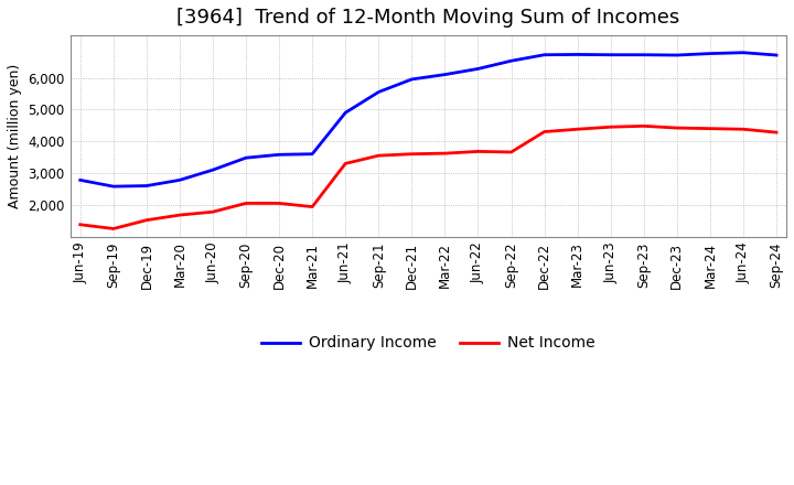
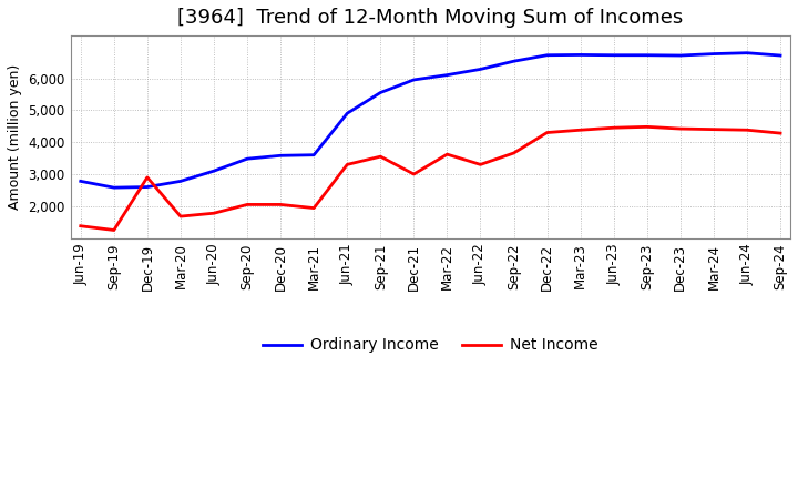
Net Income/Dec-19: 1,520 -> 2,900
Net Income/Dec-21: 3,600 -> 3,000
Net Income/Jun-22: 3,680 -> 3,300
